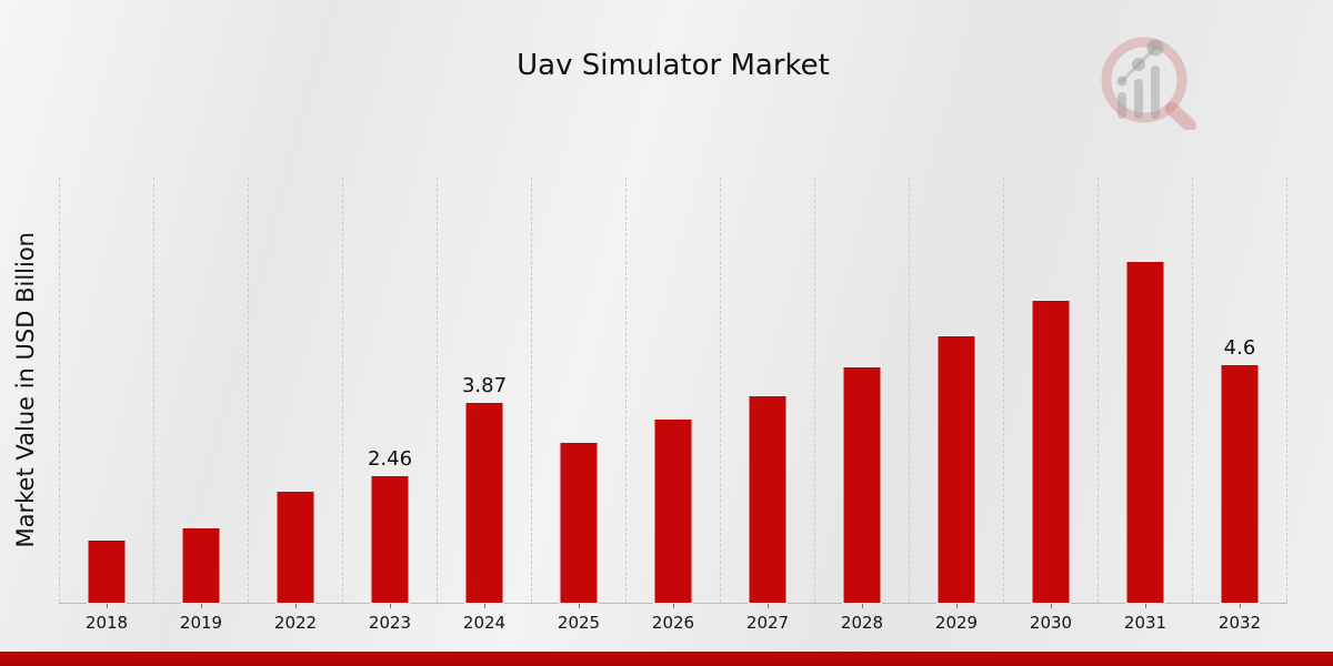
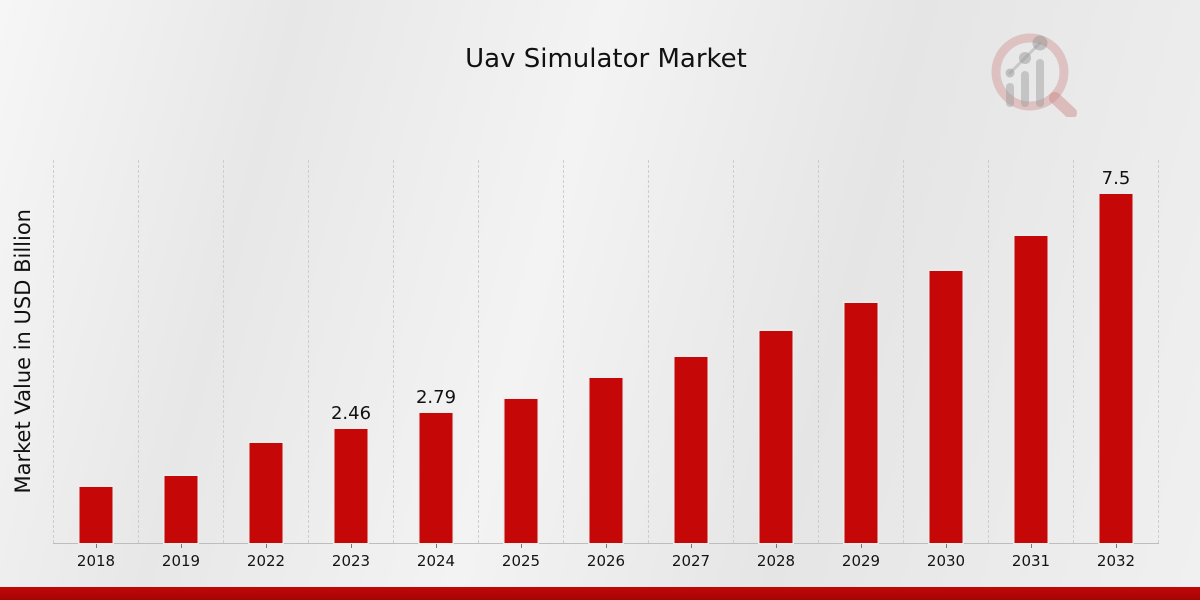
2024: 3.87 -> 2.79
2032: 4.6 -> 7.5
